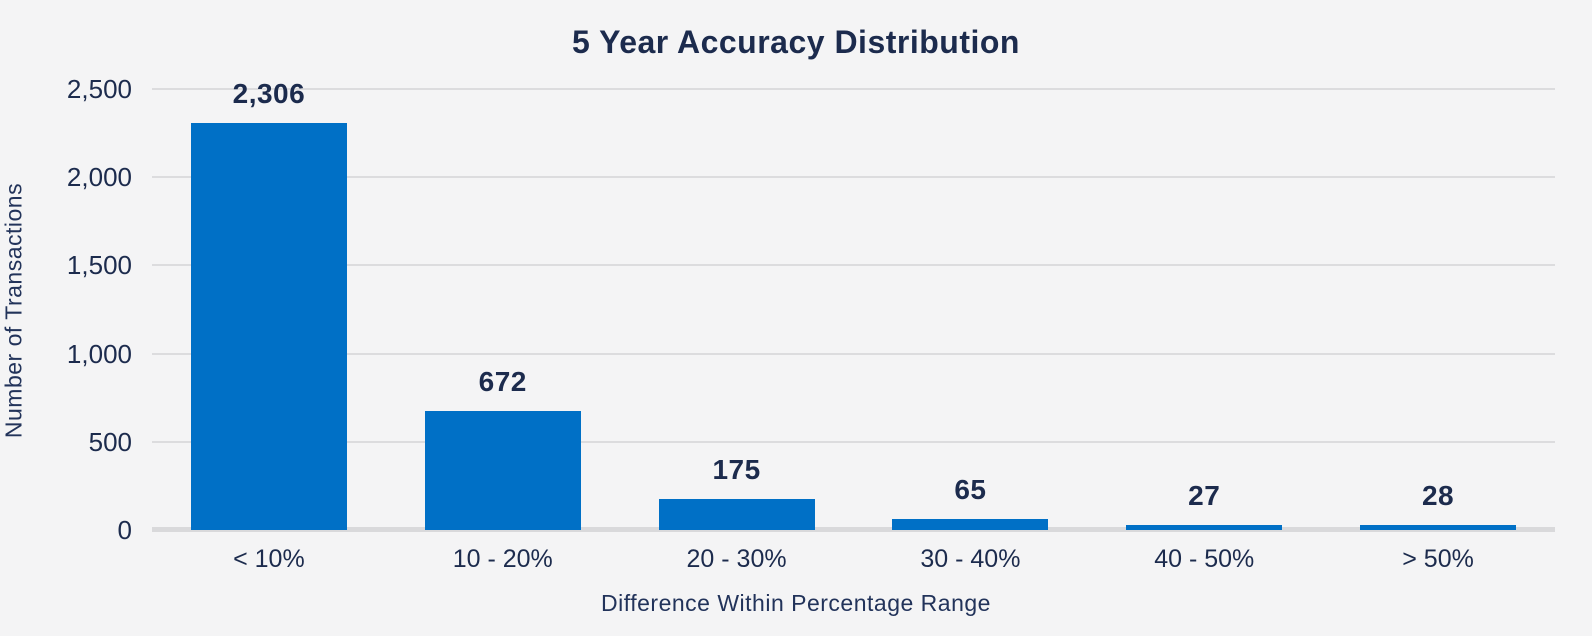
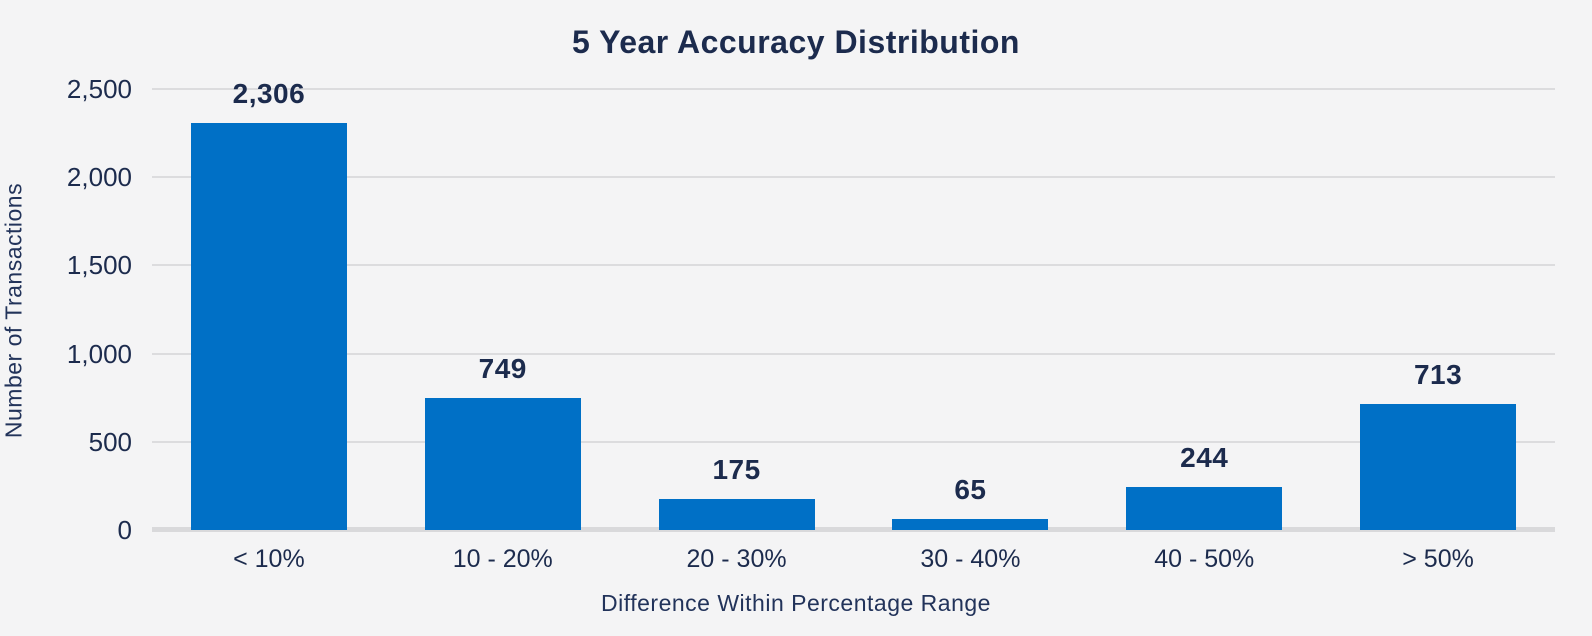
10 - 20%: 672 -> 749
40 - 50%: 27 -> 244
> 50%: 28 -> 713
